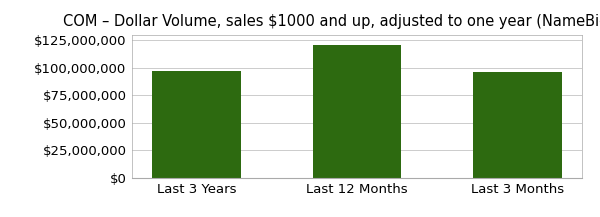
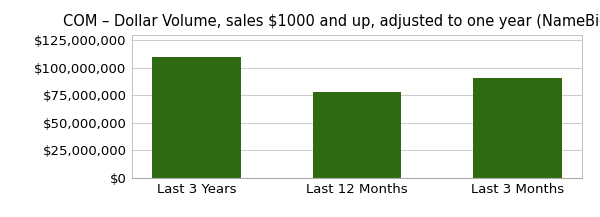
Last 3 Years: $97,000,000 -> $110,000,000
Last 12 Months: $121,000,000 -> $78,000,000
Last 3 Months: $96,000,000 -> $91,000,000
